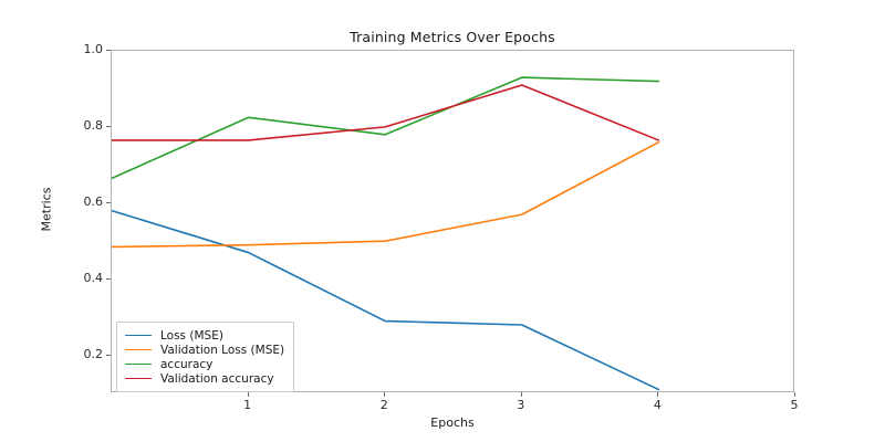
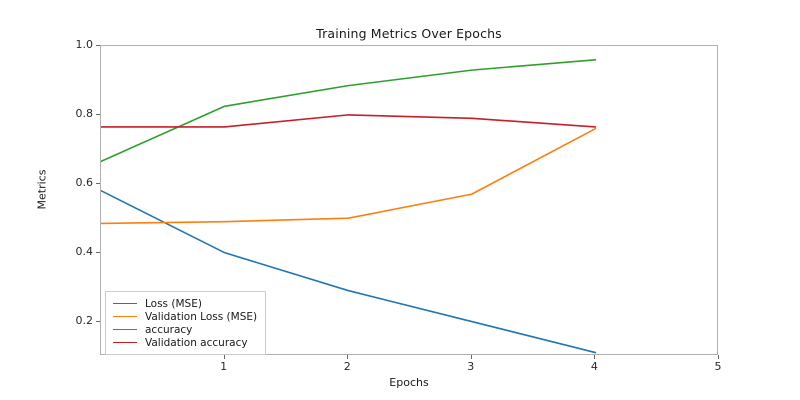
Loss (MSE)/1: 0.47 -> 0.40
accuracy/2: 0.78 -> 0.89
Loss (MSE)/3: 0.28 -> 0.20
Validation accuracy/3: 0.91 -> 0.79
accuracy/4: 0.92 -> 0.96
